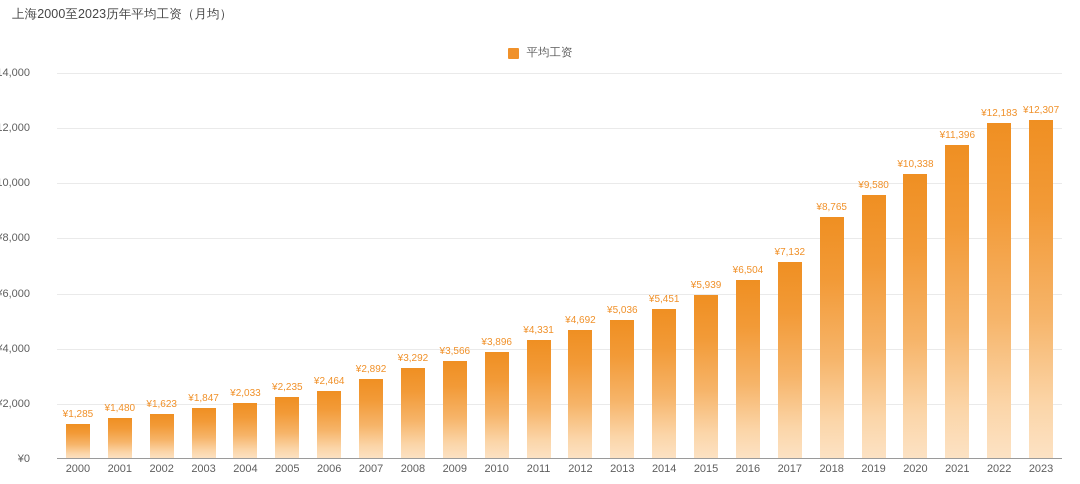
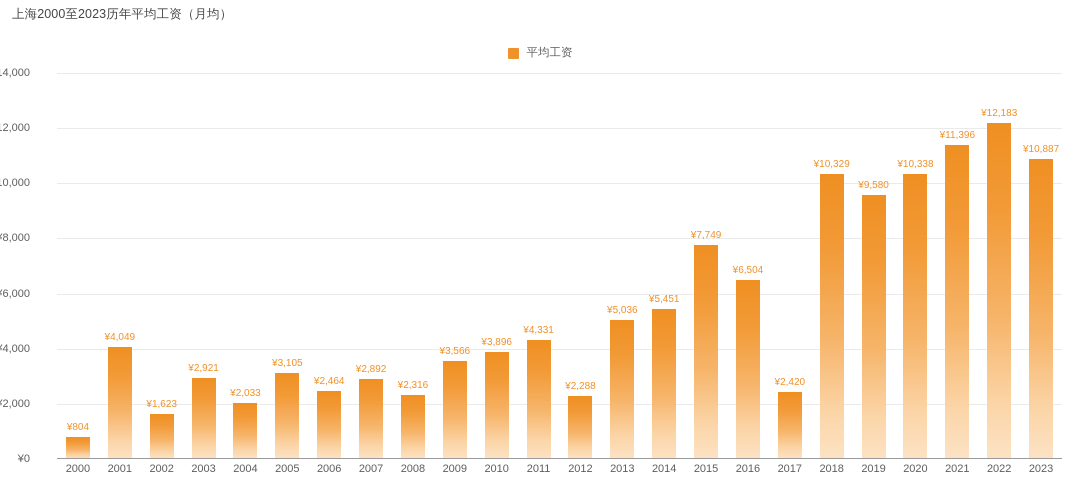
2000: ¥1,285 -> ¥804
2001: ¥1,480 -> ¥4,049
2003: ¥1,847 -> ¥2,921
2005: ¥2,235 -> ¥3,105
2008: ¥3,292 -> ¥2,316
2012: ¥4,692 -> ¥2,288
2015: ¥5,939 -> ¥7,749
2017: ¥7,132 -> ¥2,420
2018: ¥8,765 -> ¥10,329
2023: ¥12,307 -> ¥10,887
